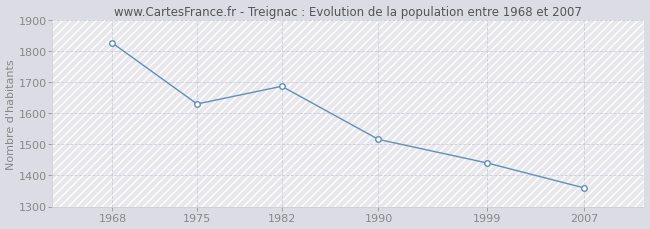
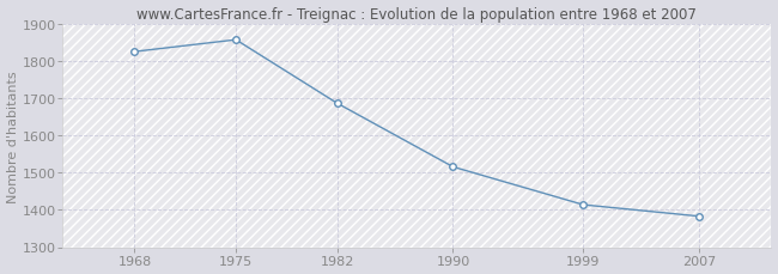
1975: 1630 -> 1858
1999: 1440 -> 1414
2007: 1360 -> 1383
